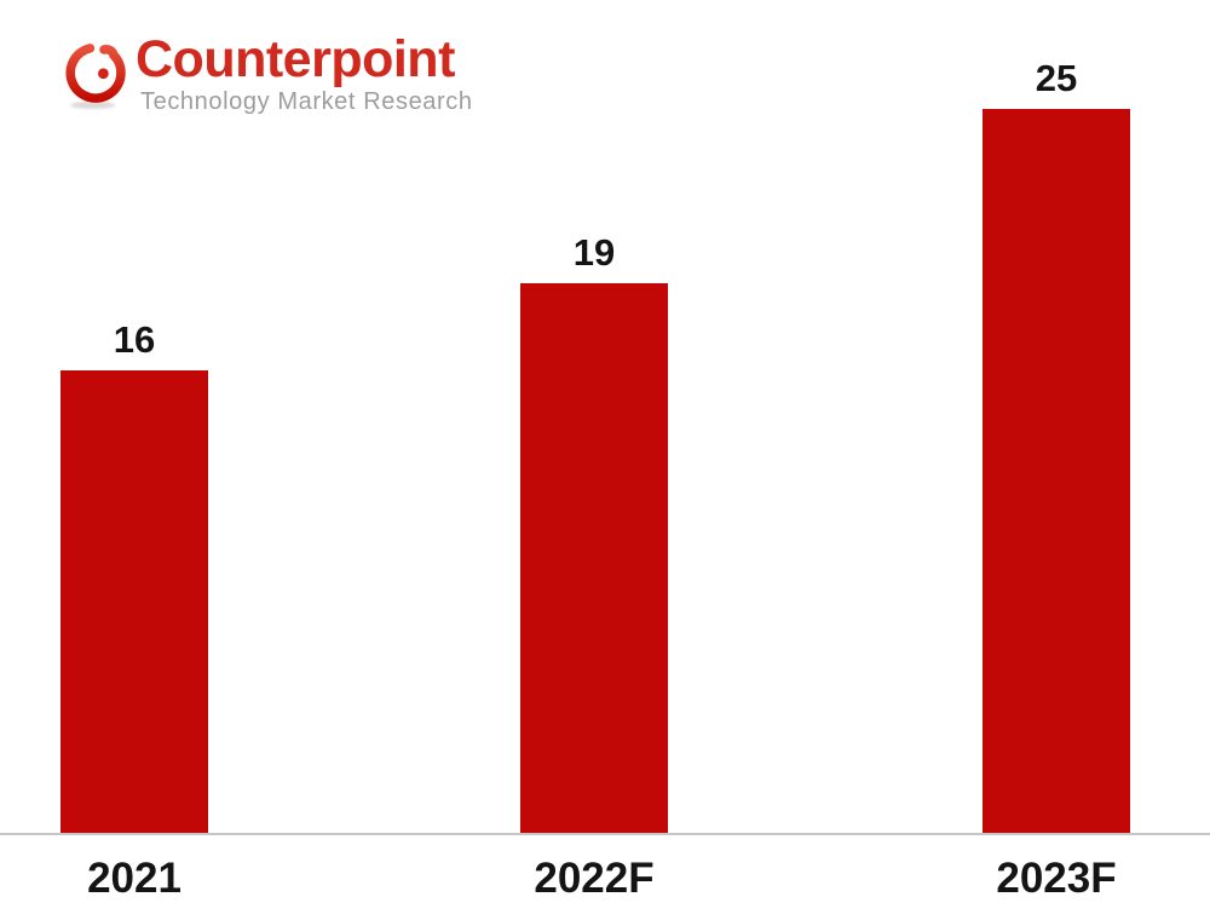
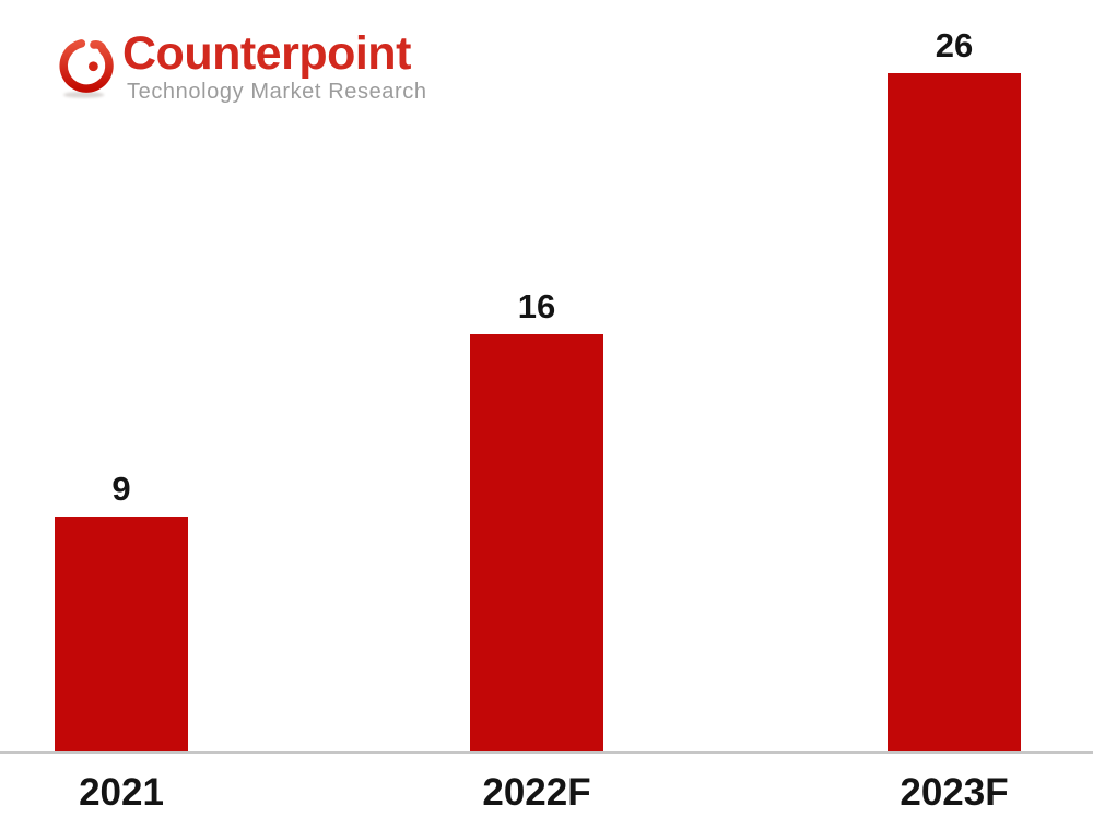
2021: 16 -> 9
2022F: 19 -> 16
2023F: 25 -> 26
